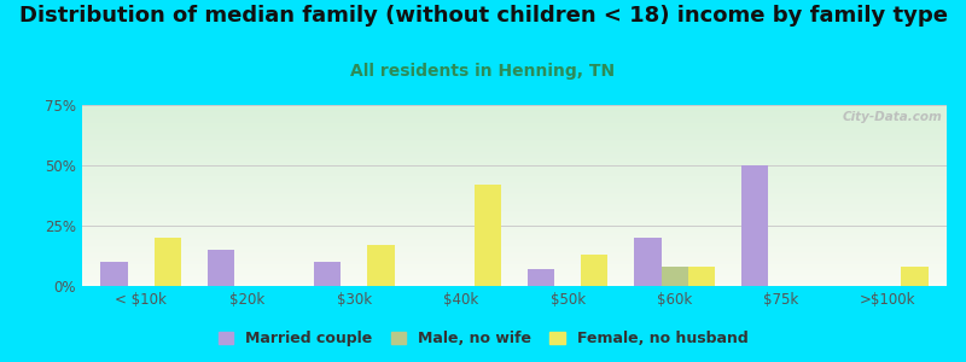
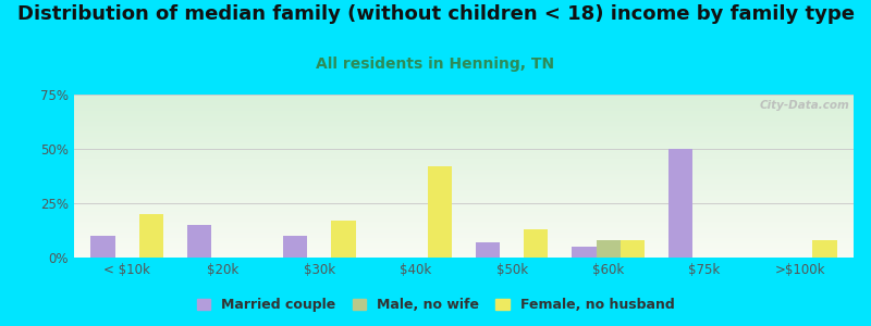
Married couple/$60k: 20% -> 5%
